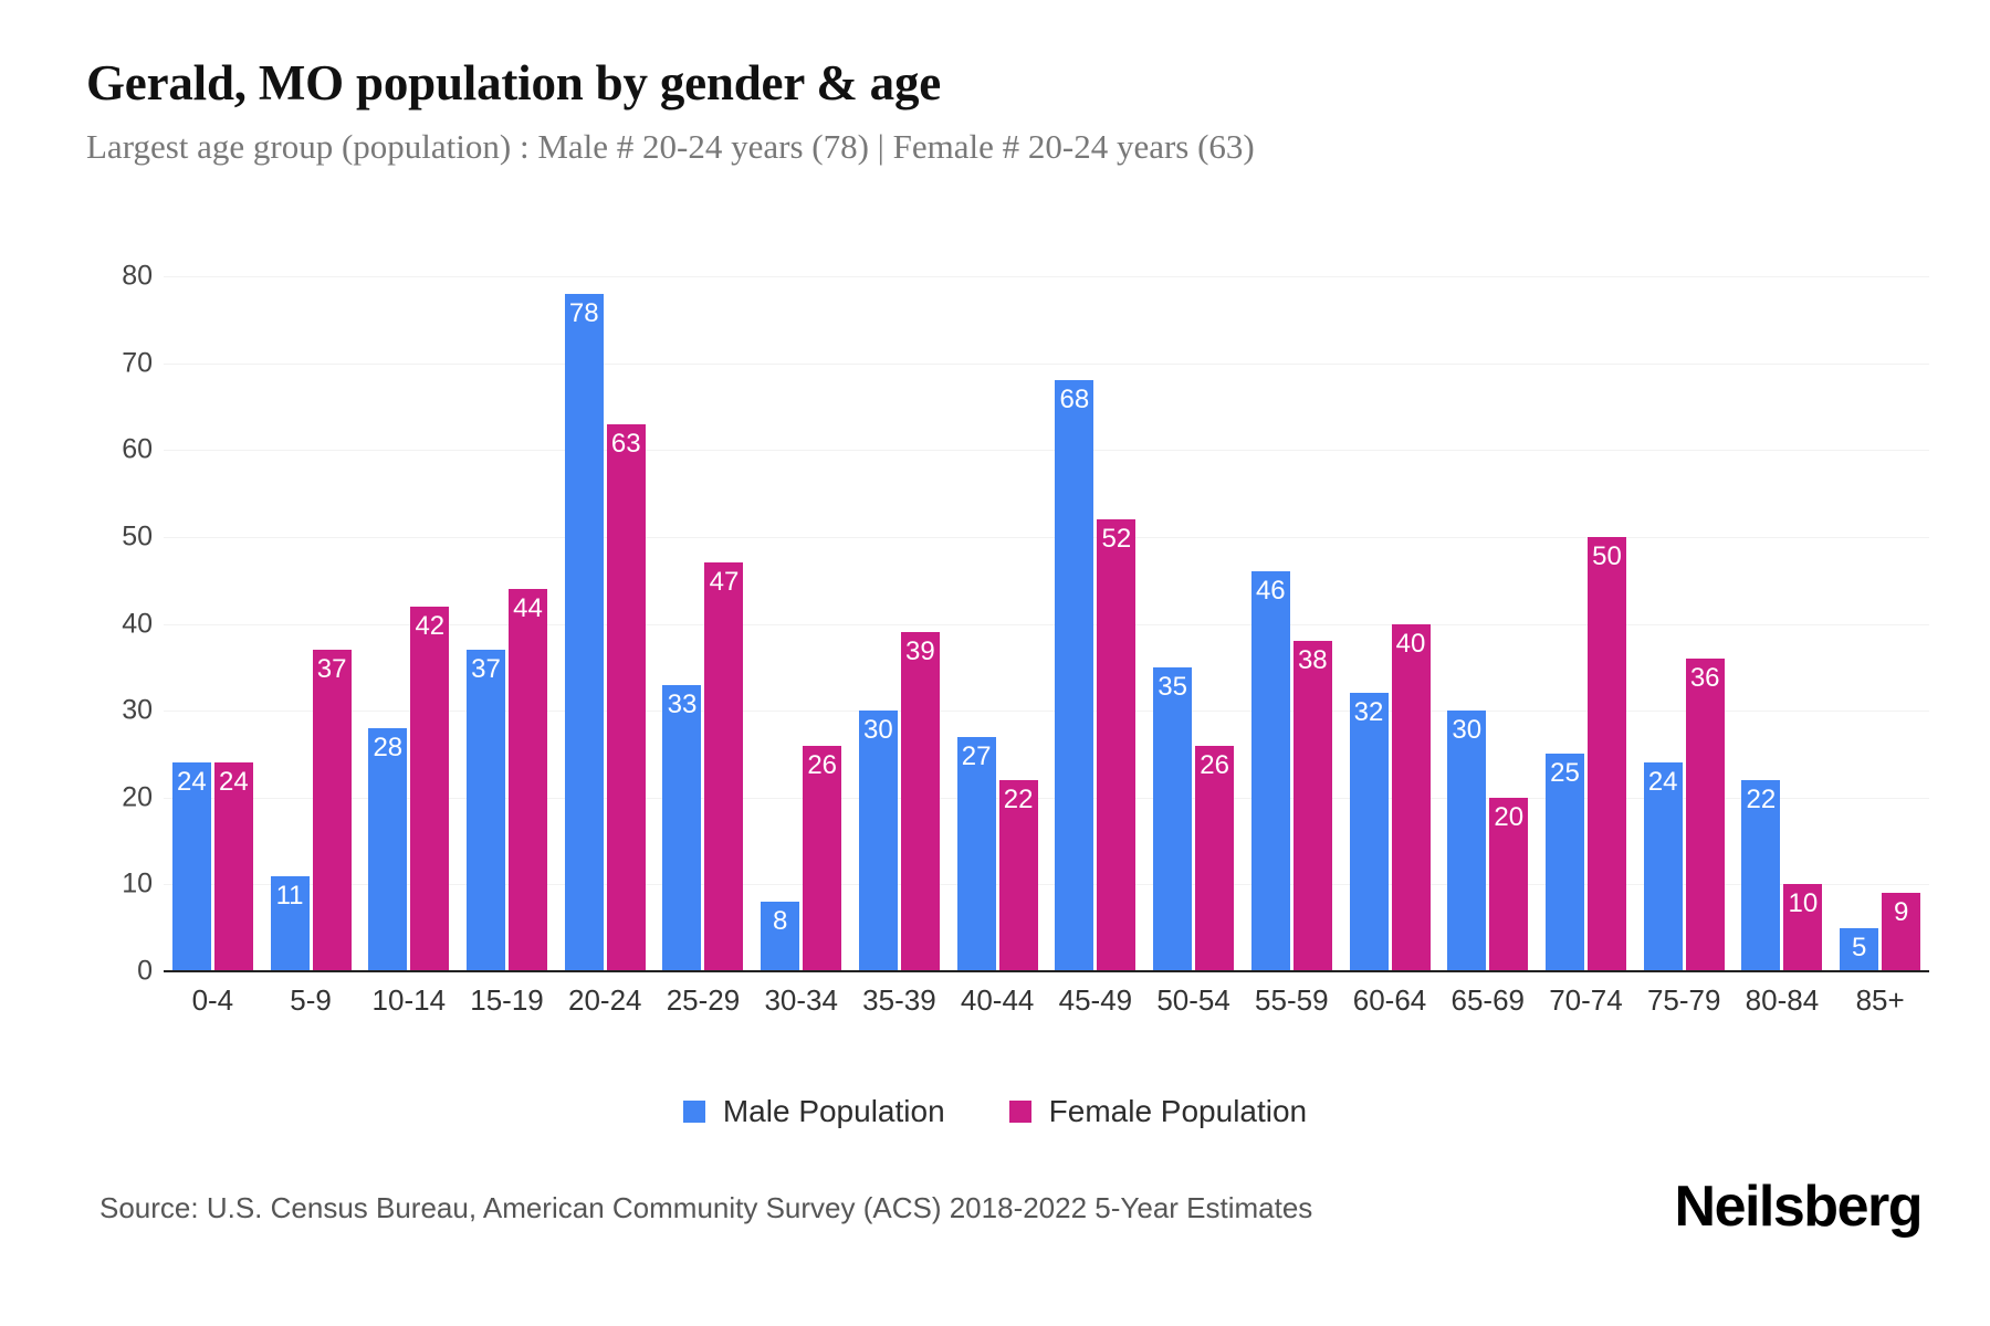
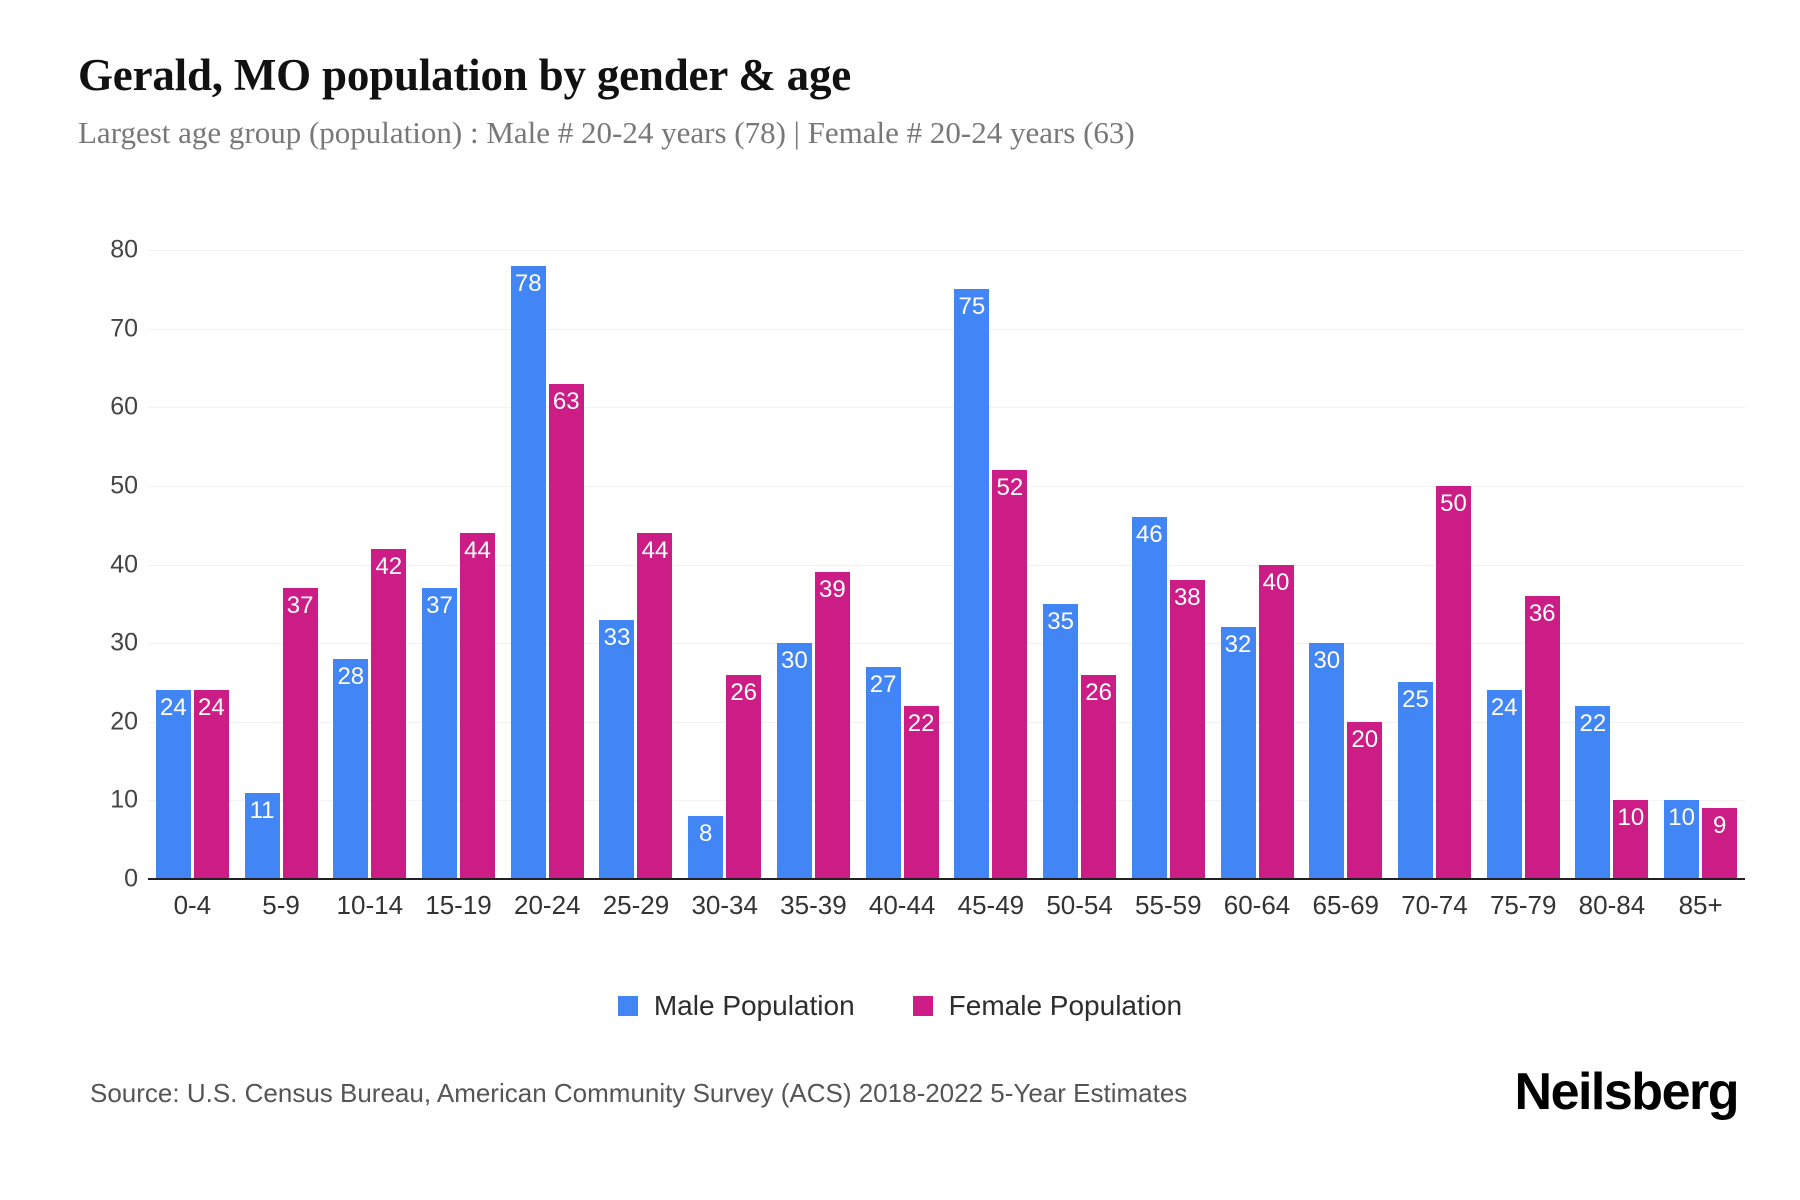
Female Population/25-29: 47 -> 44
Male Population/45-49: 68 -> 75
Male Population/85+: 5 -> 10
